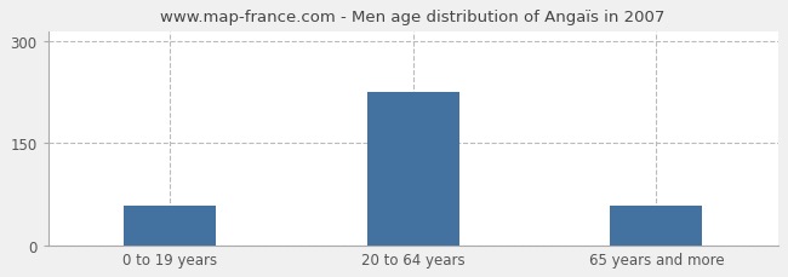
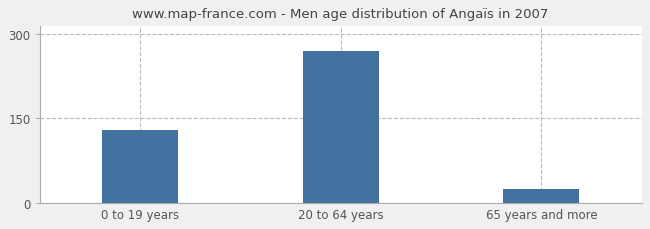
0 to 19 years: 58 -> 130
20 to 64 years: 226 -> 270
65 years and more: 58 -> 25
